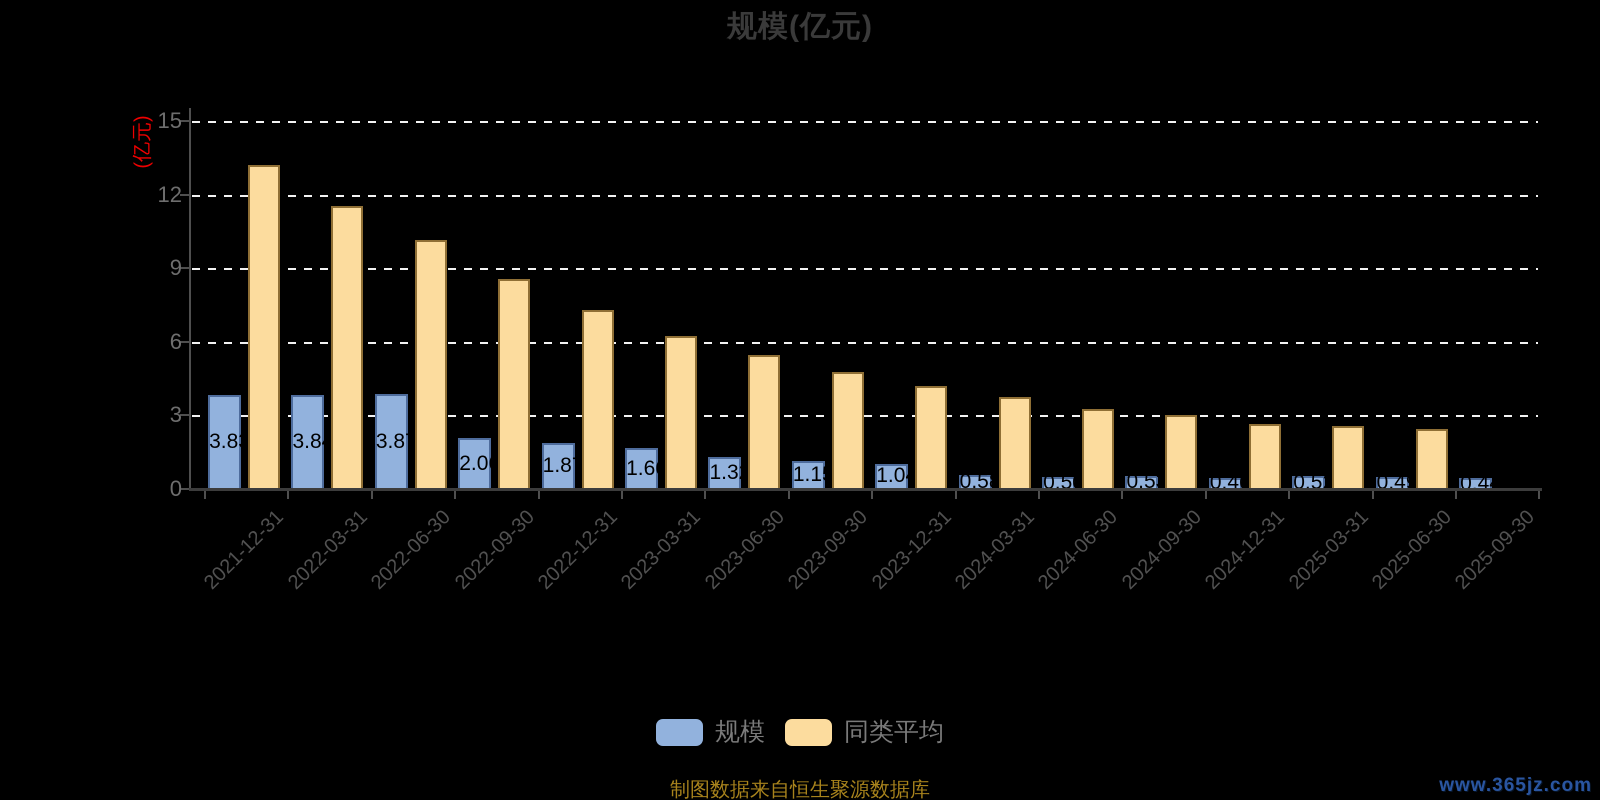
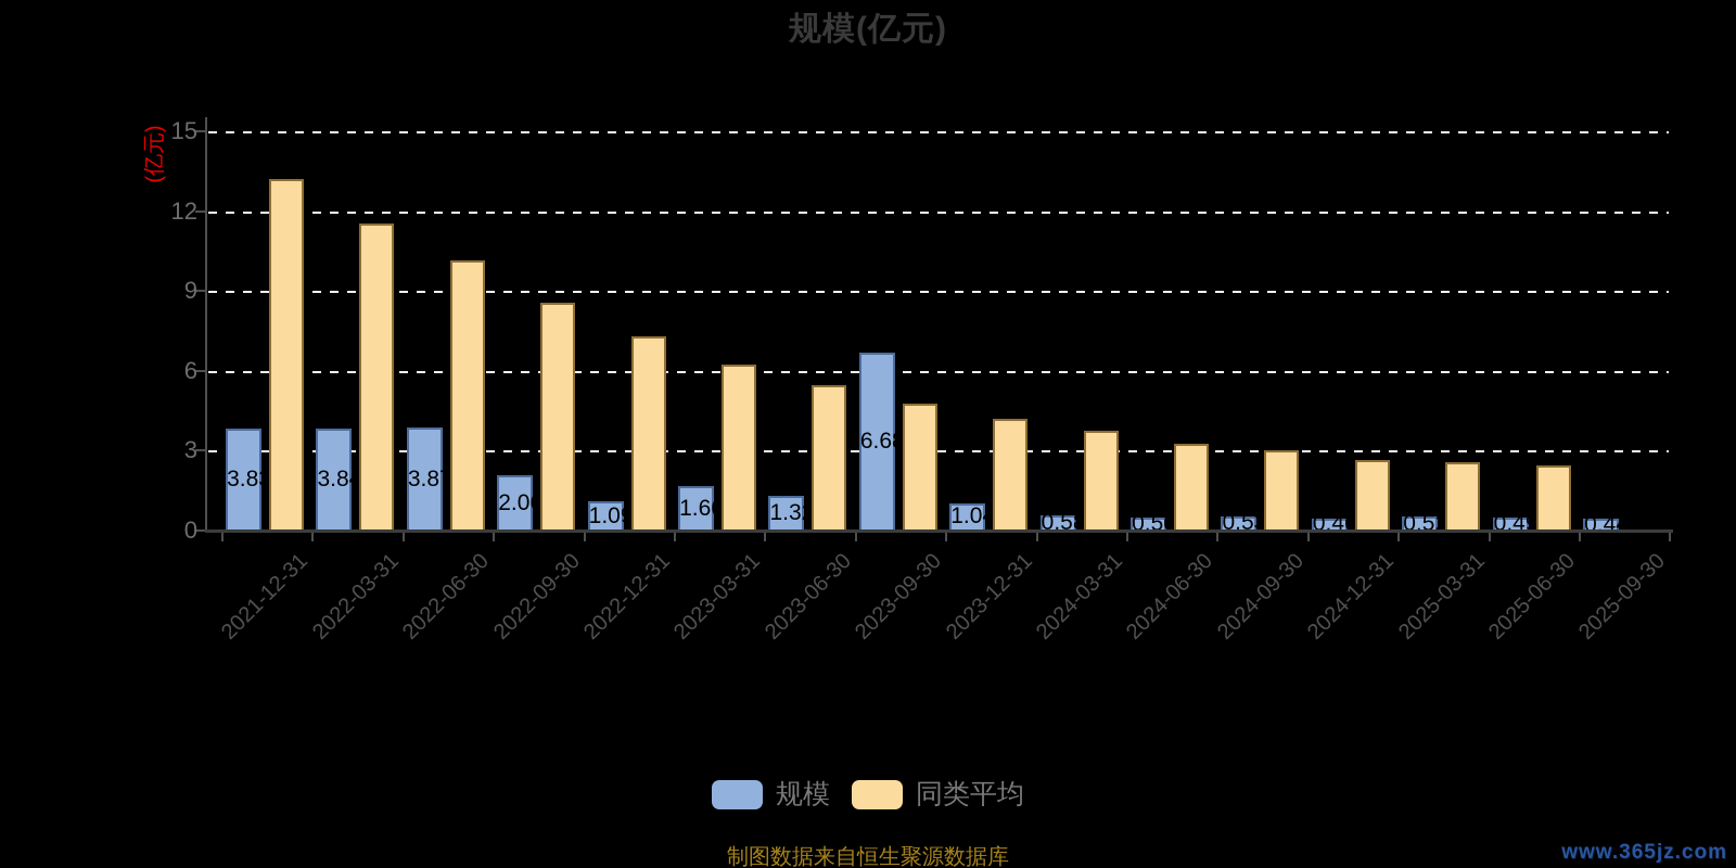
规模/2022-12-31: 1.87 -> 1.09
规模/2023-09-30: 1.15 -> 6.68
